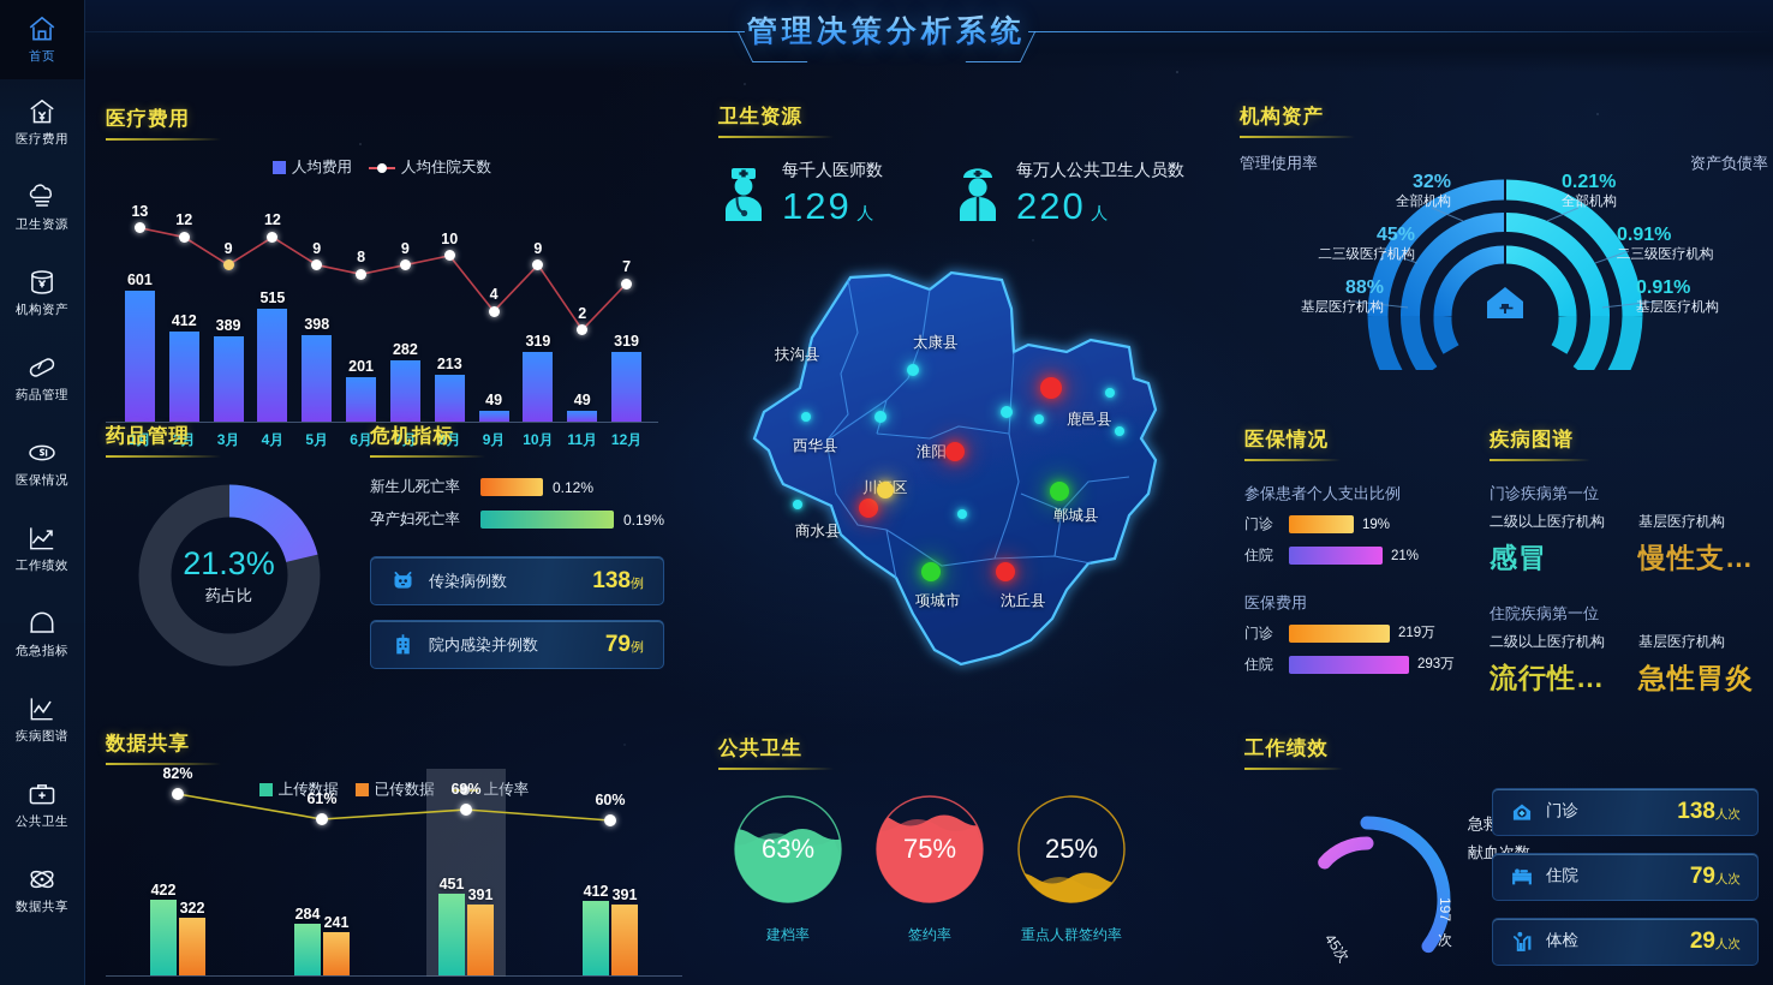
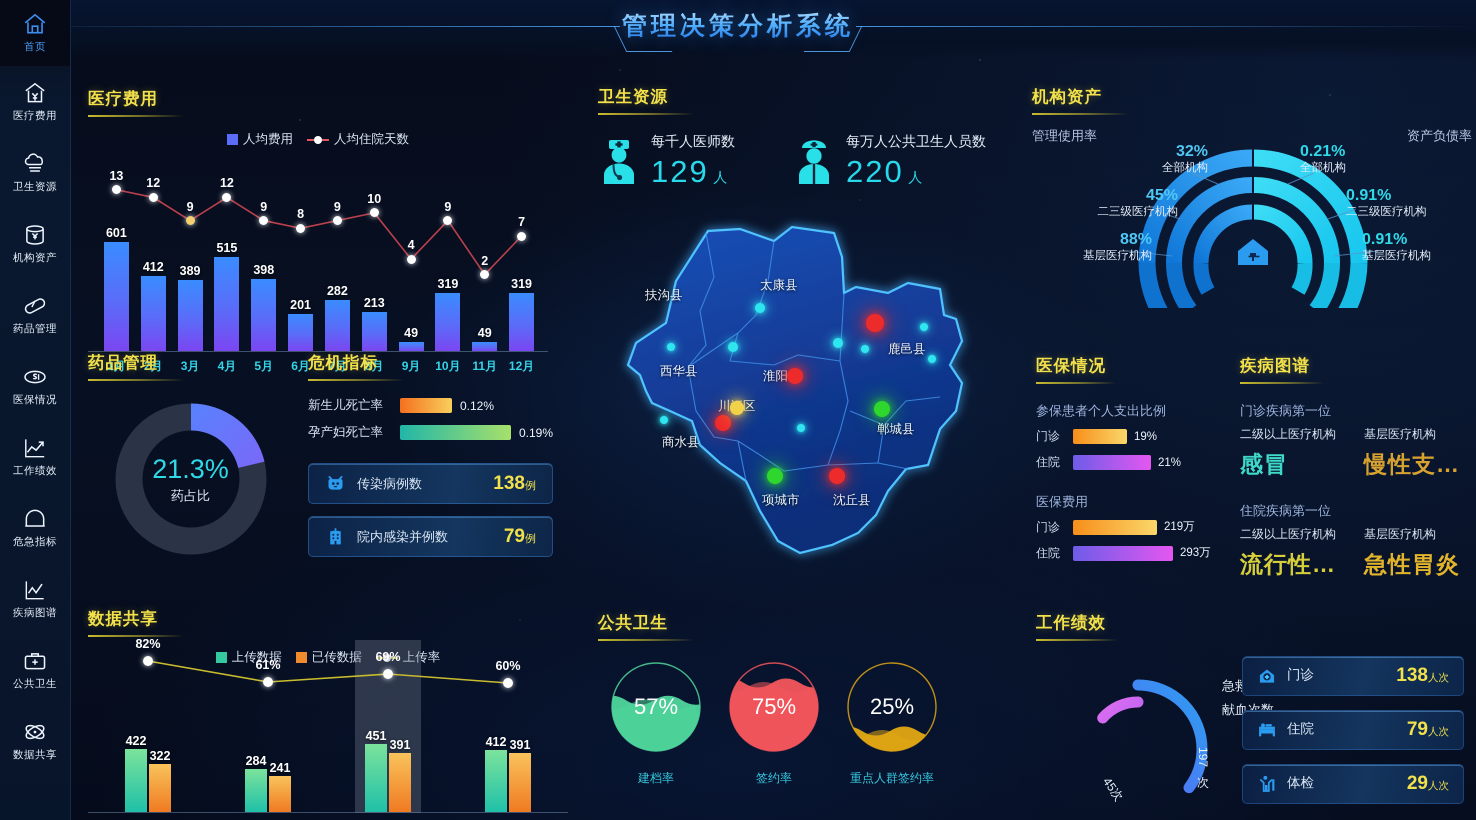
公共卫生/建档率: 63% -> 57%
